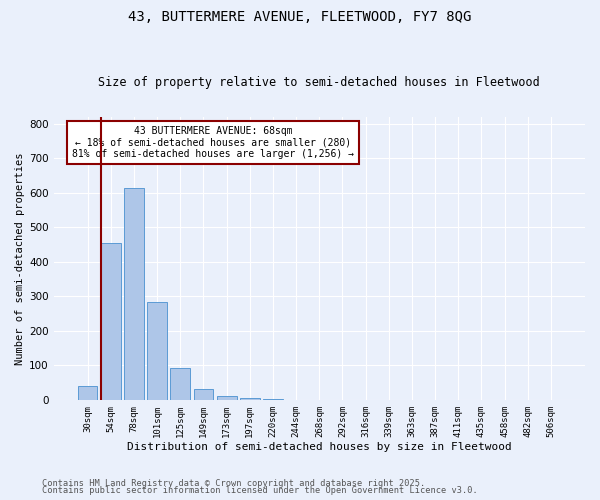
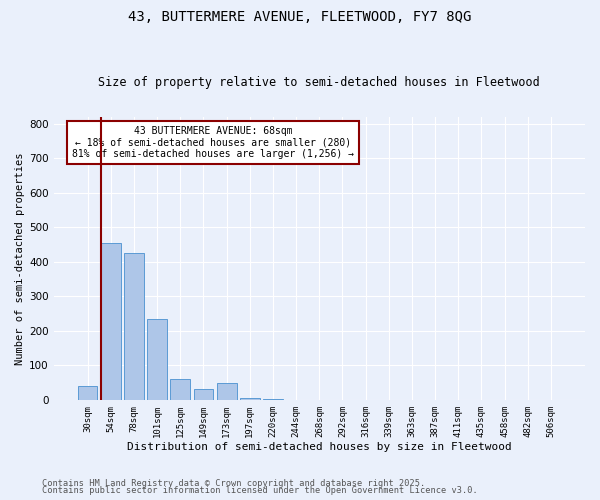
78sqm: 615 -> 425
101sqm: 285 -> 235
125sqm: 93 -> 60
173sqm: 12 -> 50
